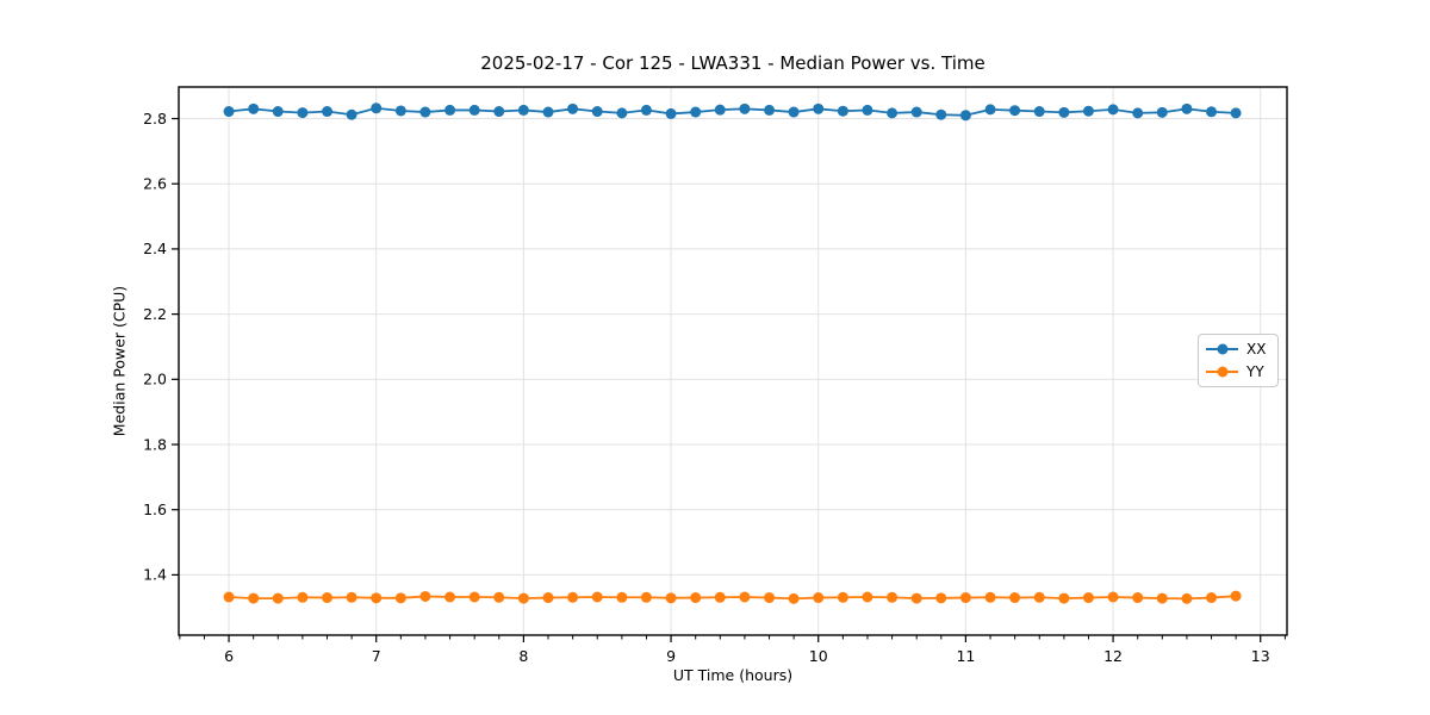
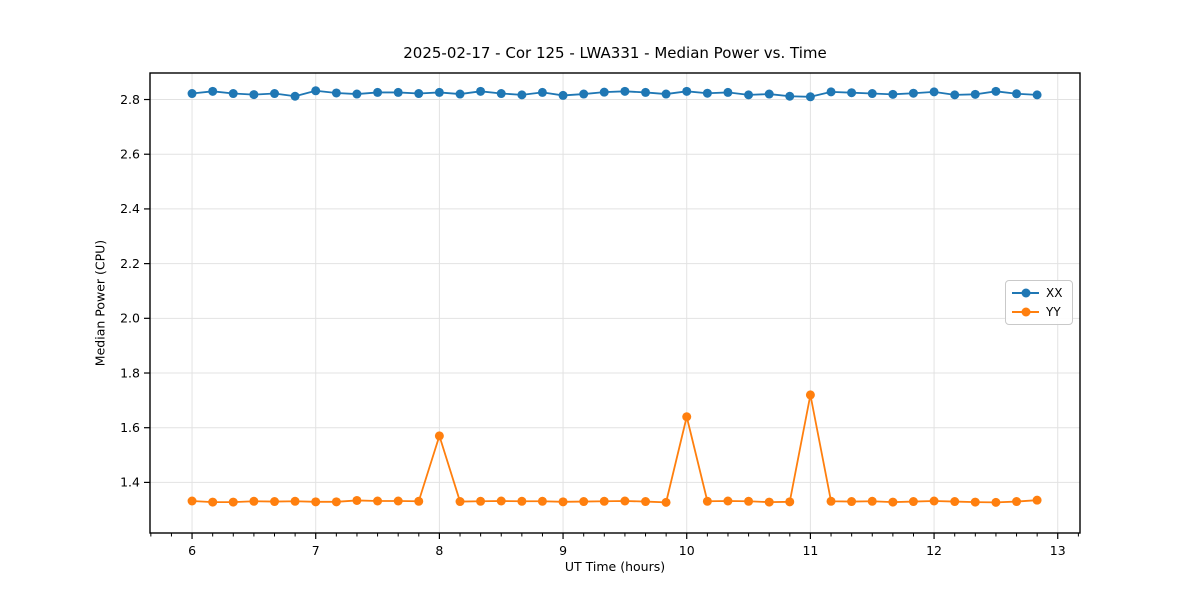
YY/8: 1.33 -> 1.57
YY/10: 1.33 -> 1.64
YY/11: 1.33 -> 1.72
